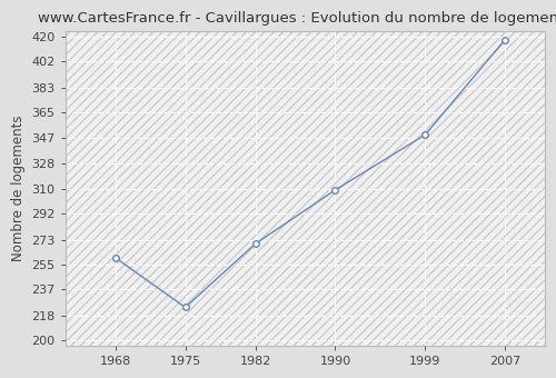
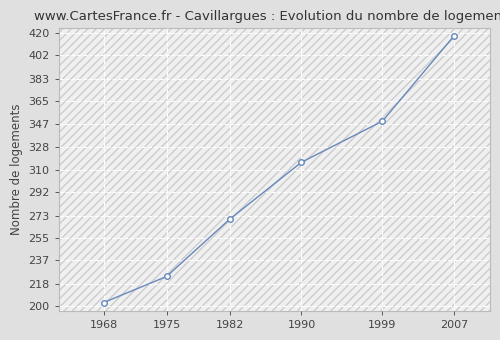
1968: 260 -> 203
1990: 309 -> 316
